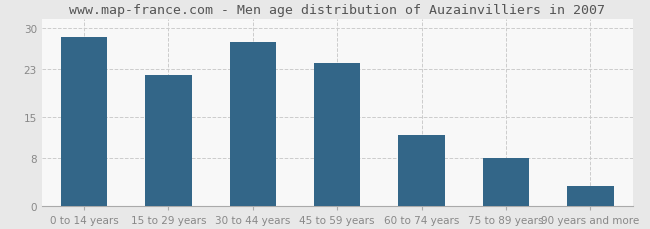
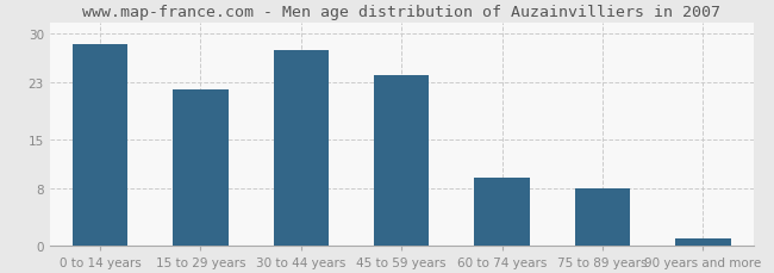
60 to 74 years: 12.0 -> 9.5
90 years and more: 3.4 -> 1.0
